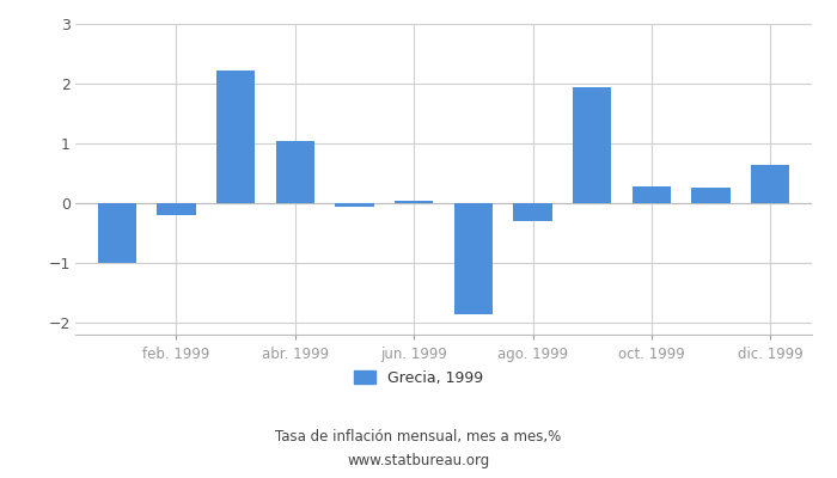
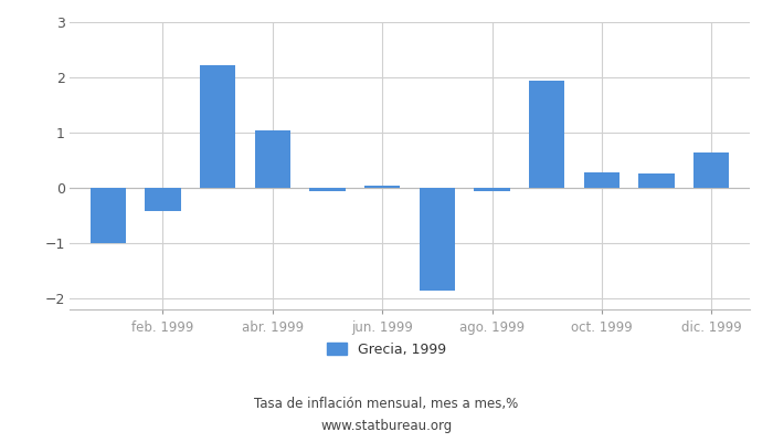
feb. 1999: -0.20 -> -0.42
ago. 1999: -0.30 -> -0.05
